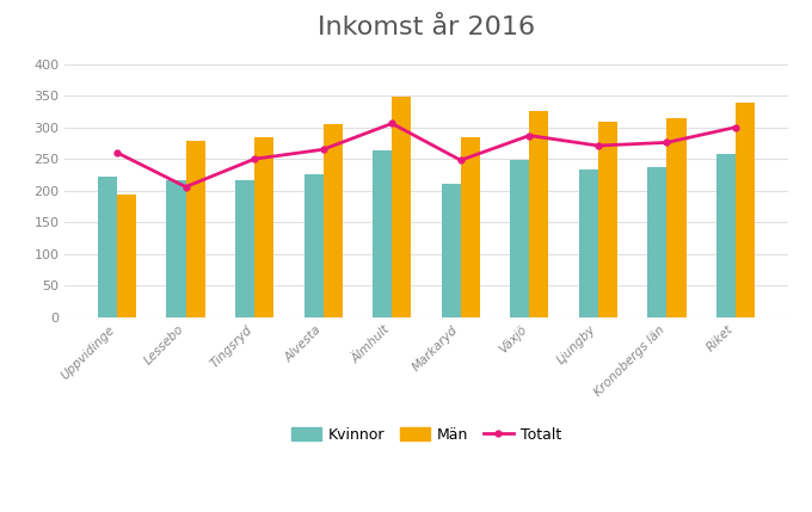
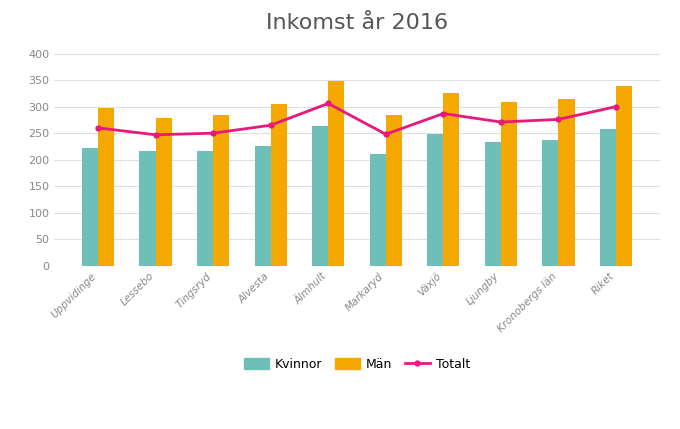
Män/Uppvidinge: 194 -> 298
Totalt/Lessebo: 206 -> 247
